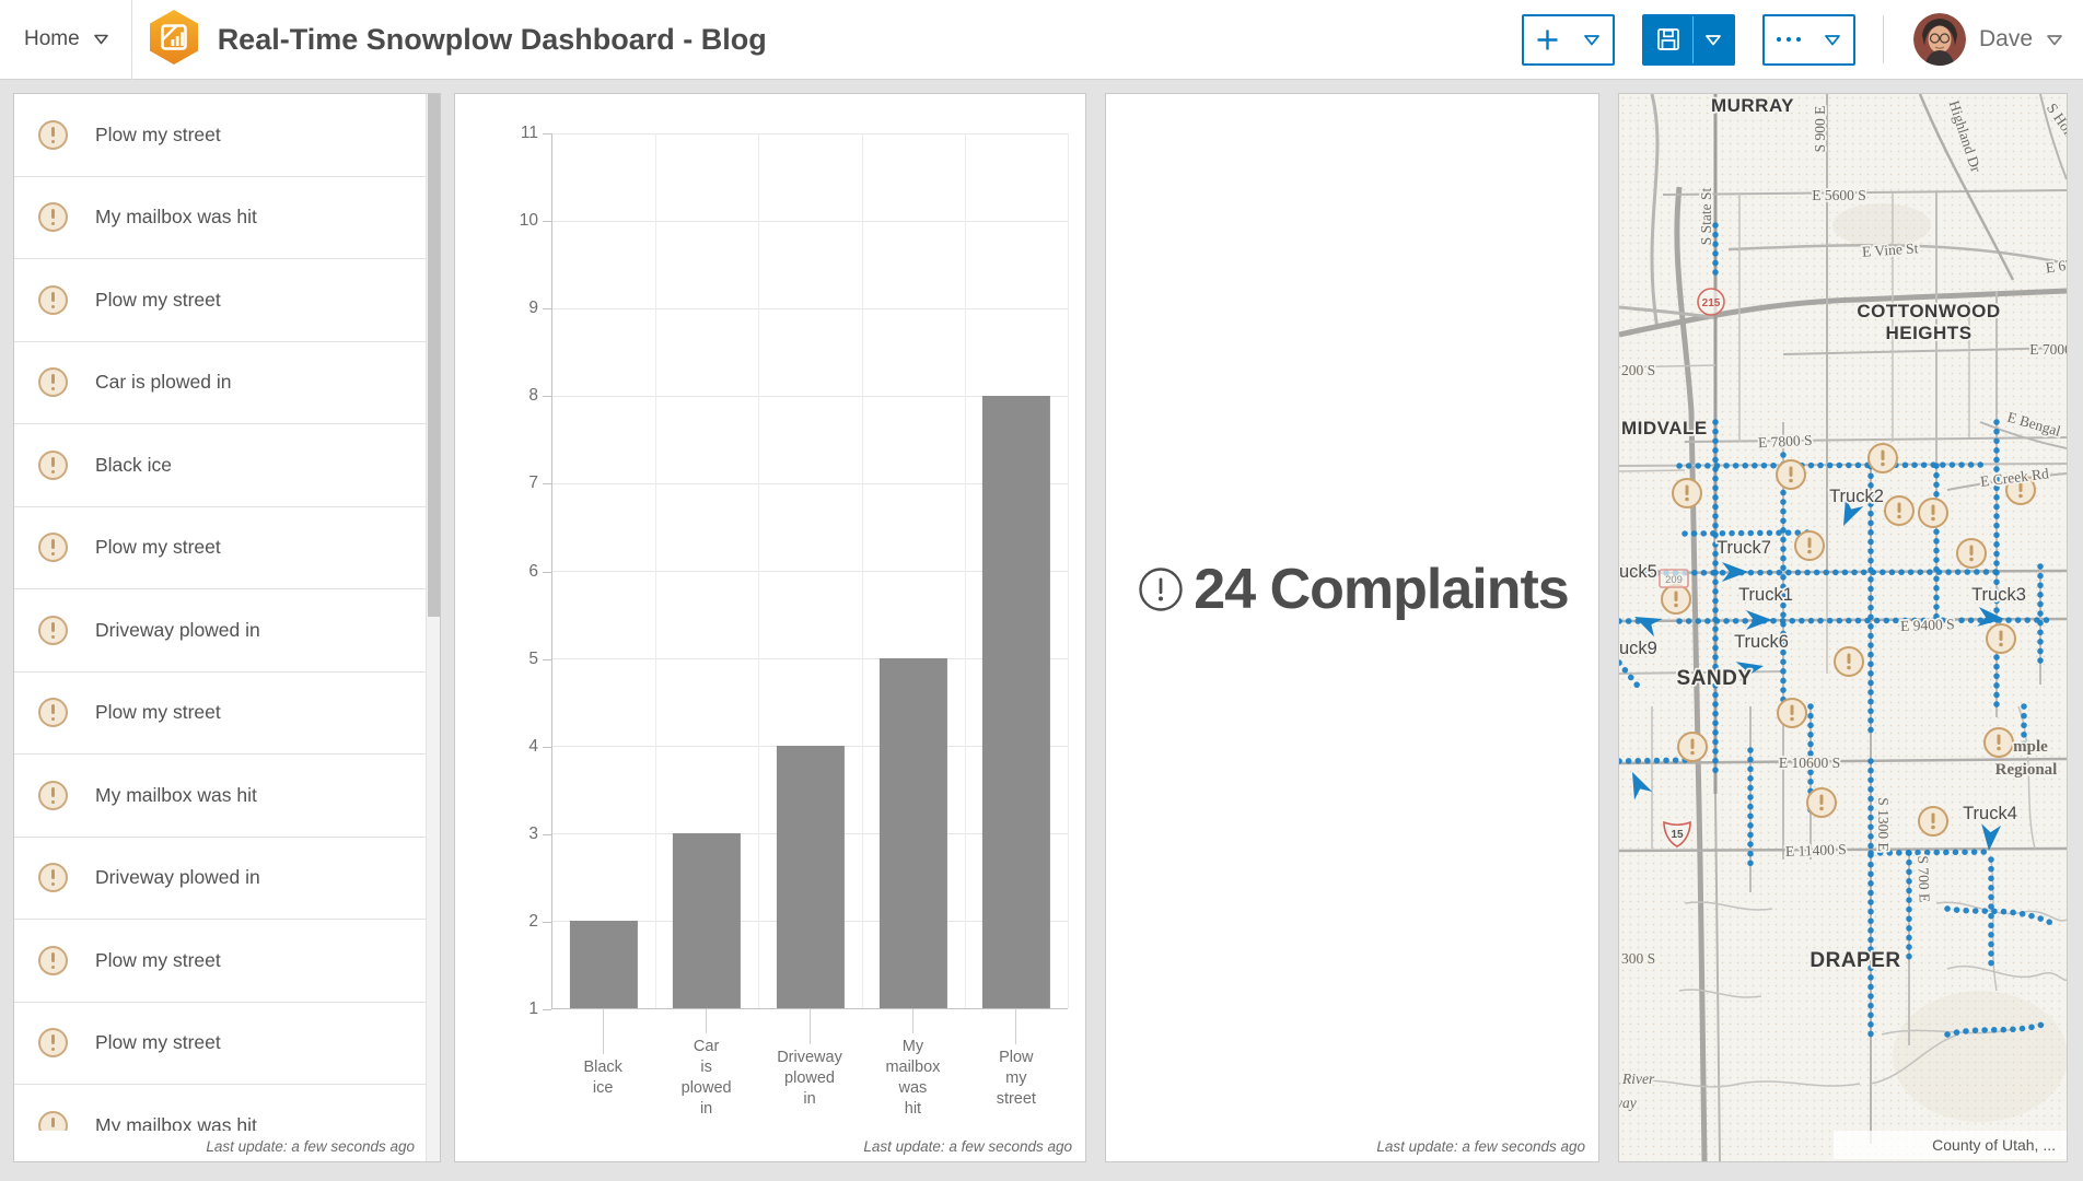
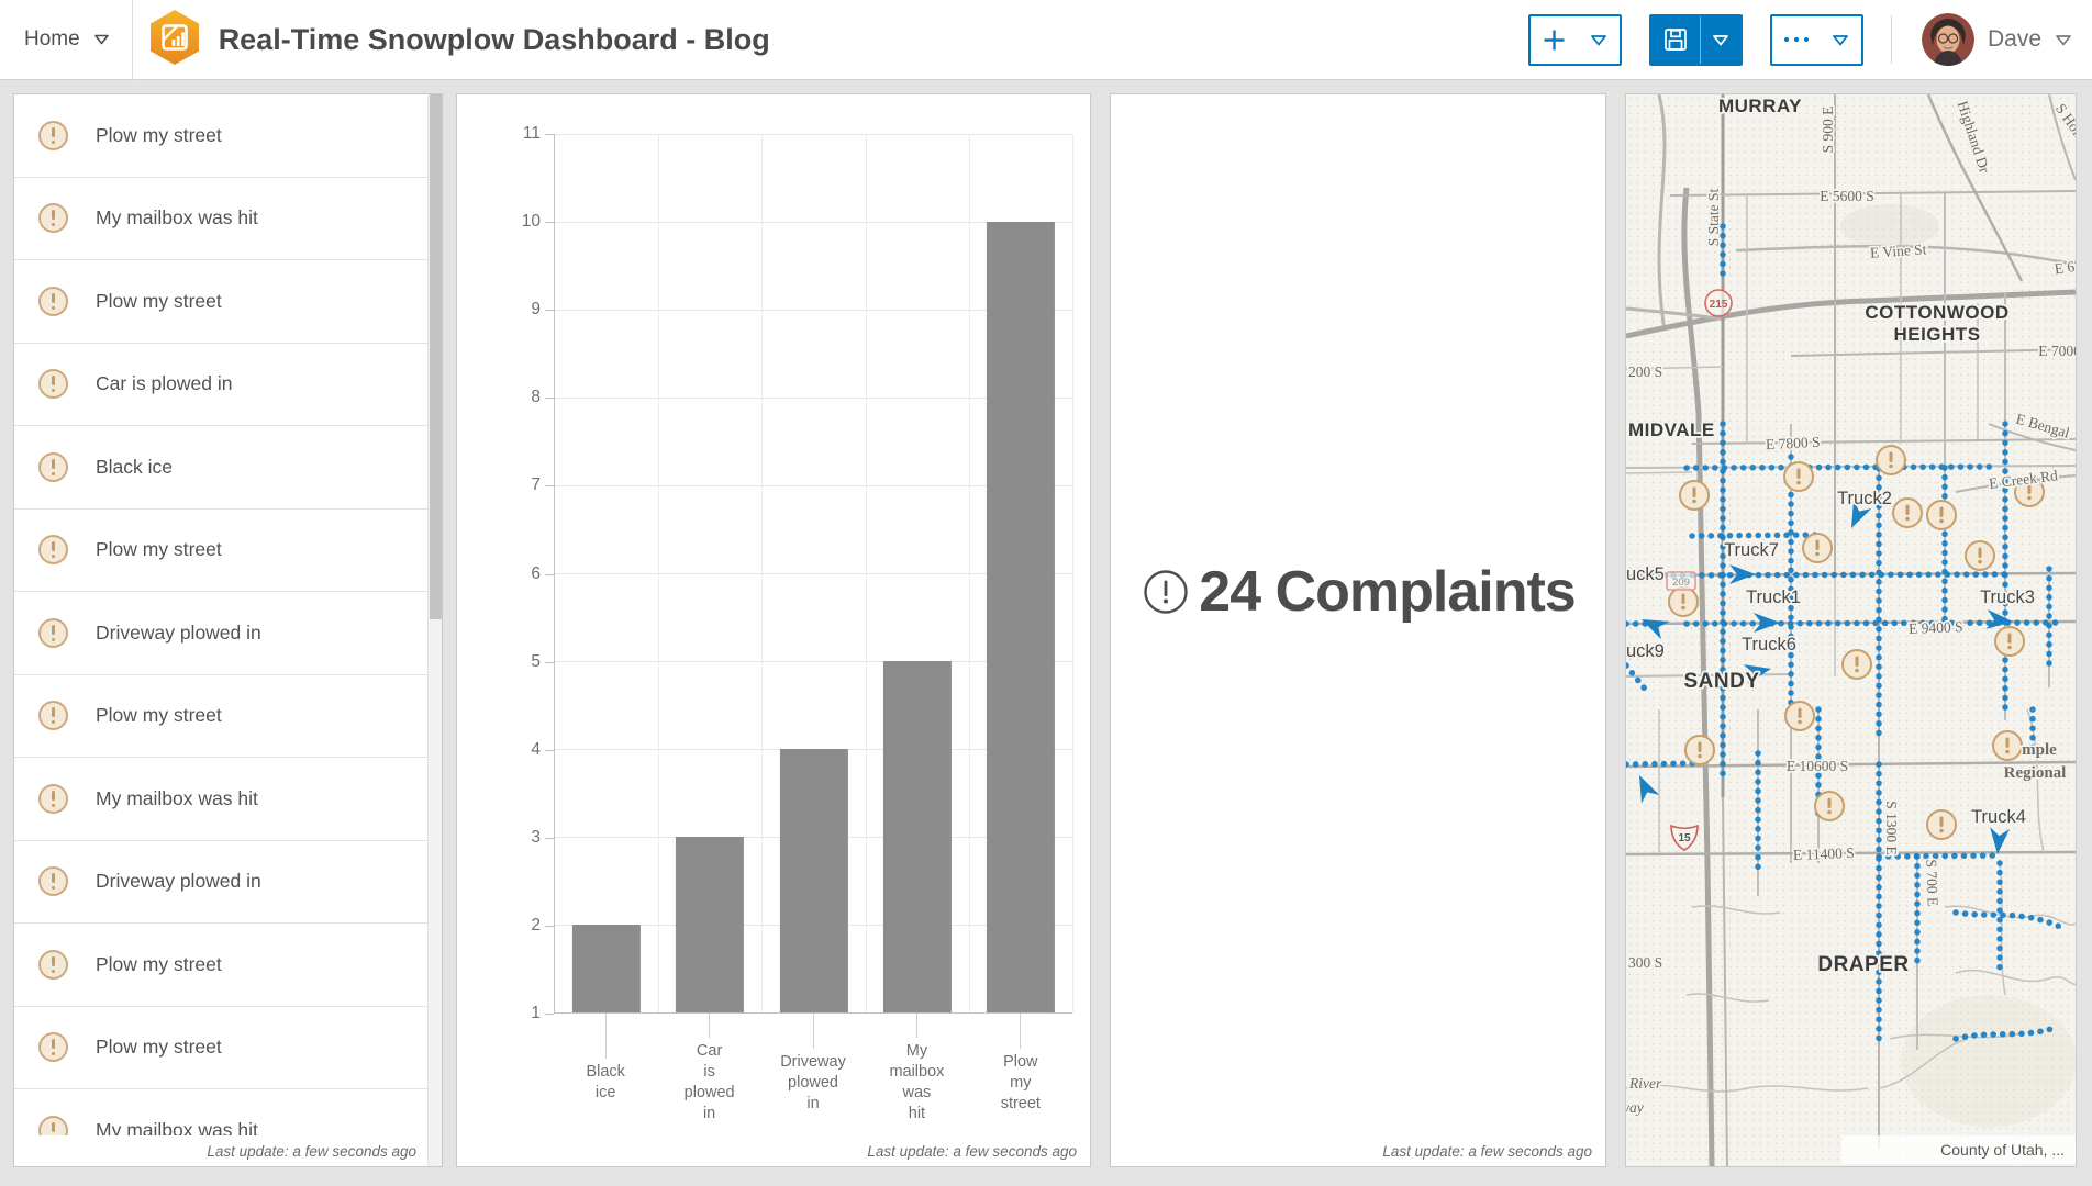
Plow my street: 8 -> 10
